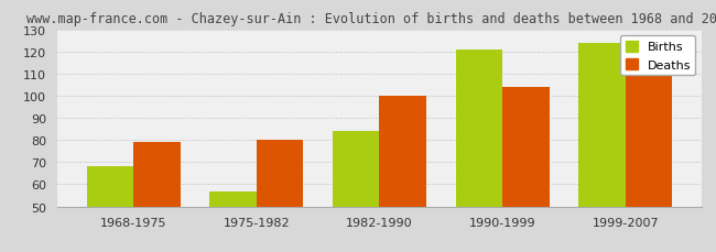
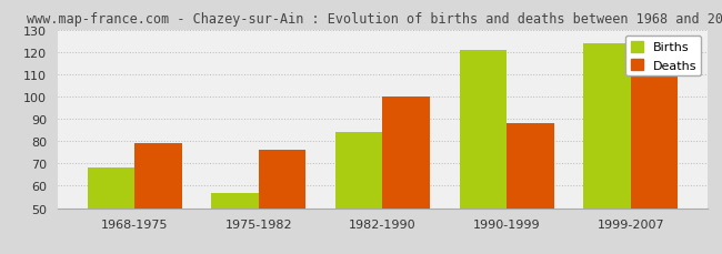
Deaths/1975-1982: 80 -> 76
Deaths/1990-1999: 104 -> 88
